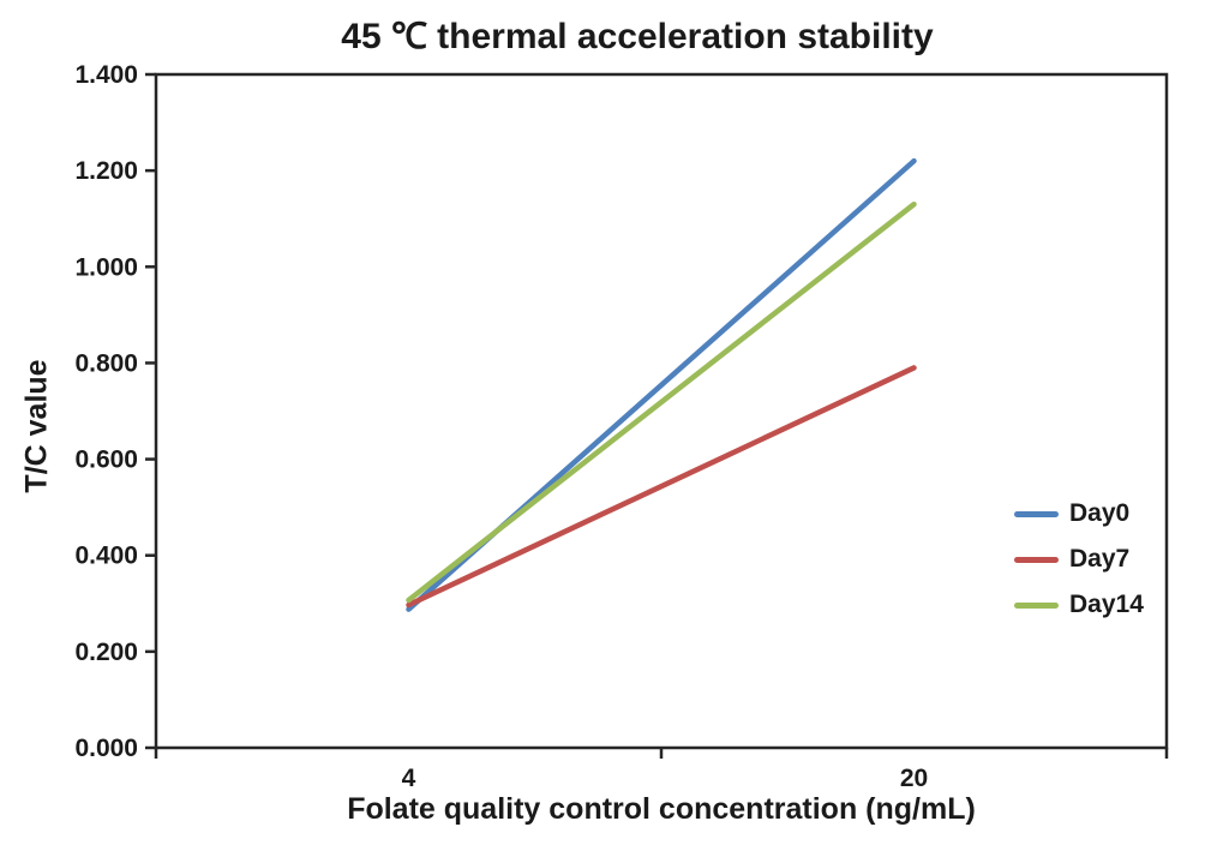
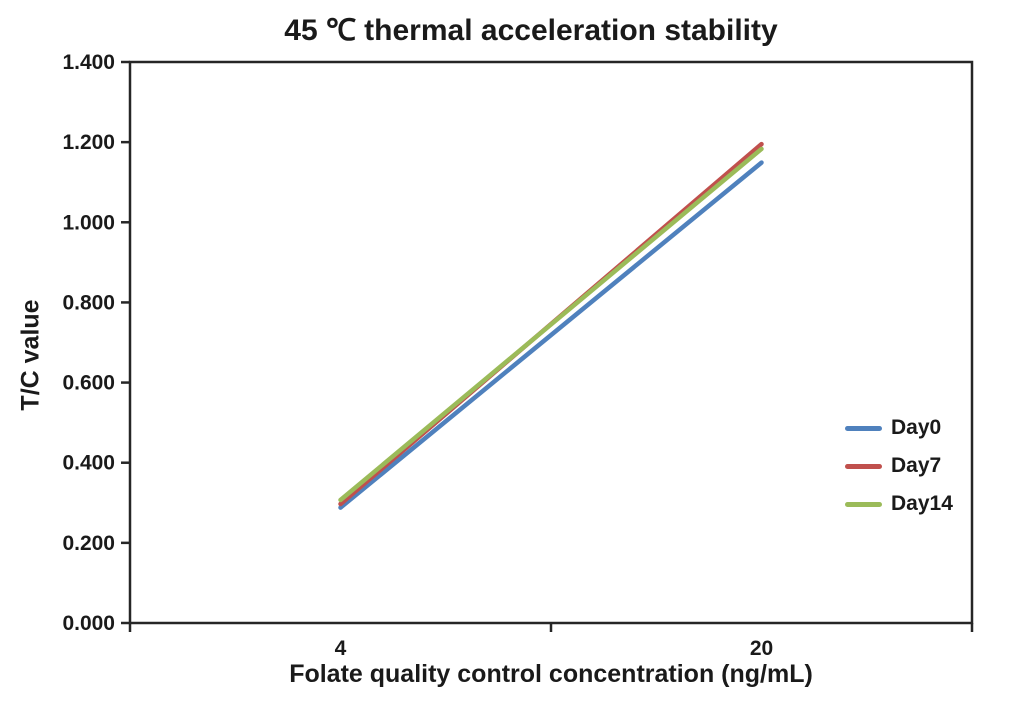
Day0/20: 1.22 -> 1.15
Day7/20: 0.79 -> 1.20
Day14/20: 1.13 -> 1.18
